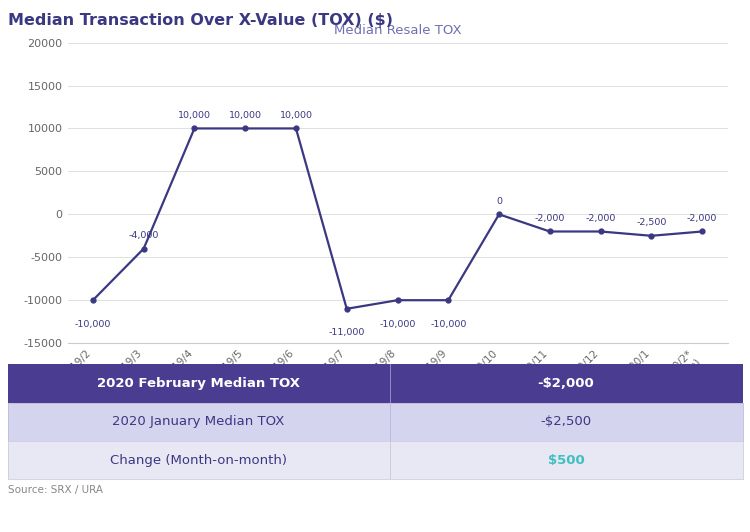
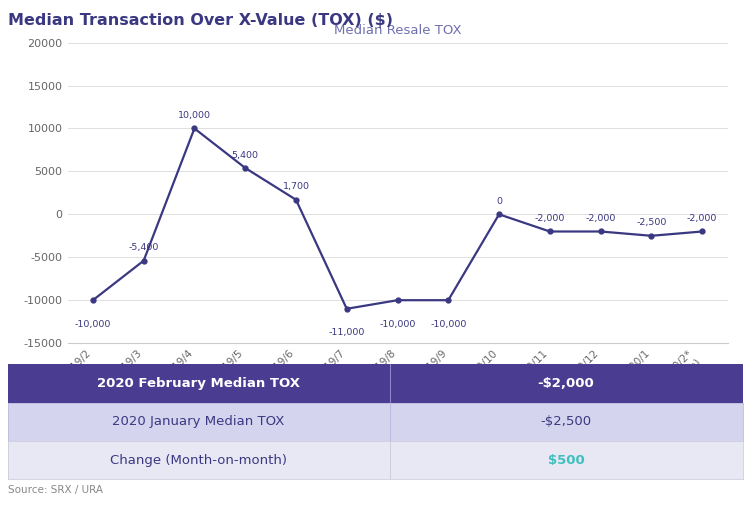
2019/3: -4,000 -> -5,400
2019/5: 10,000 -> 5,400
2019/6: 10,000 -> 1,700
